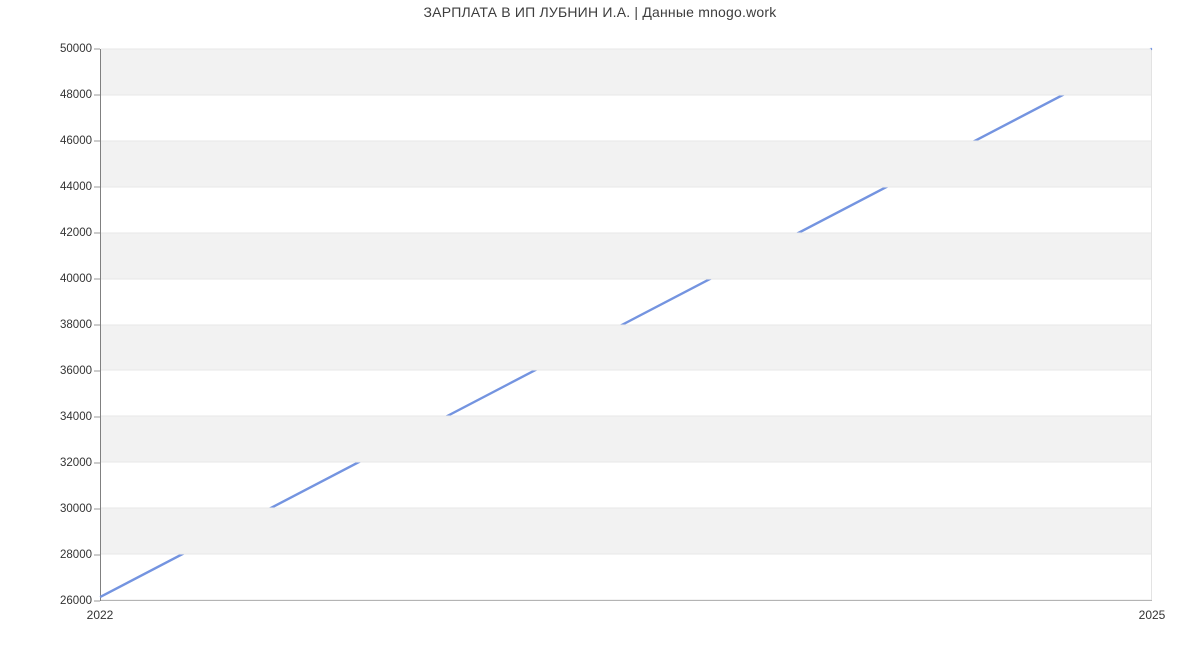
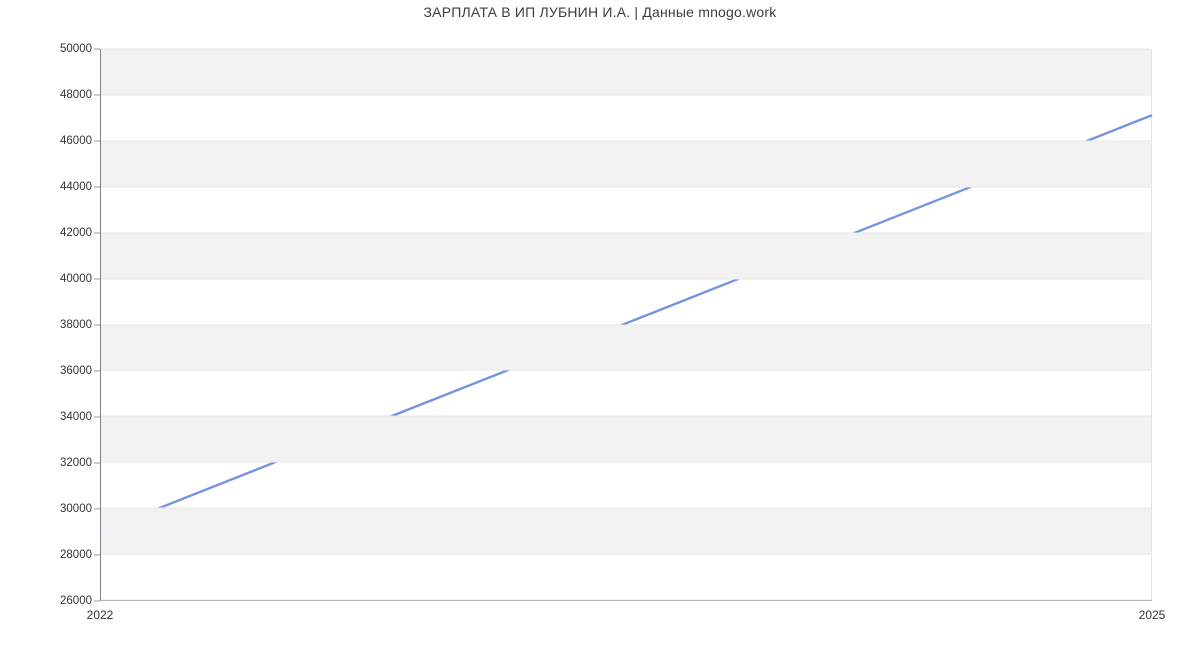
2022: 26200 -> 29000
2025: 50000 -> 47100
